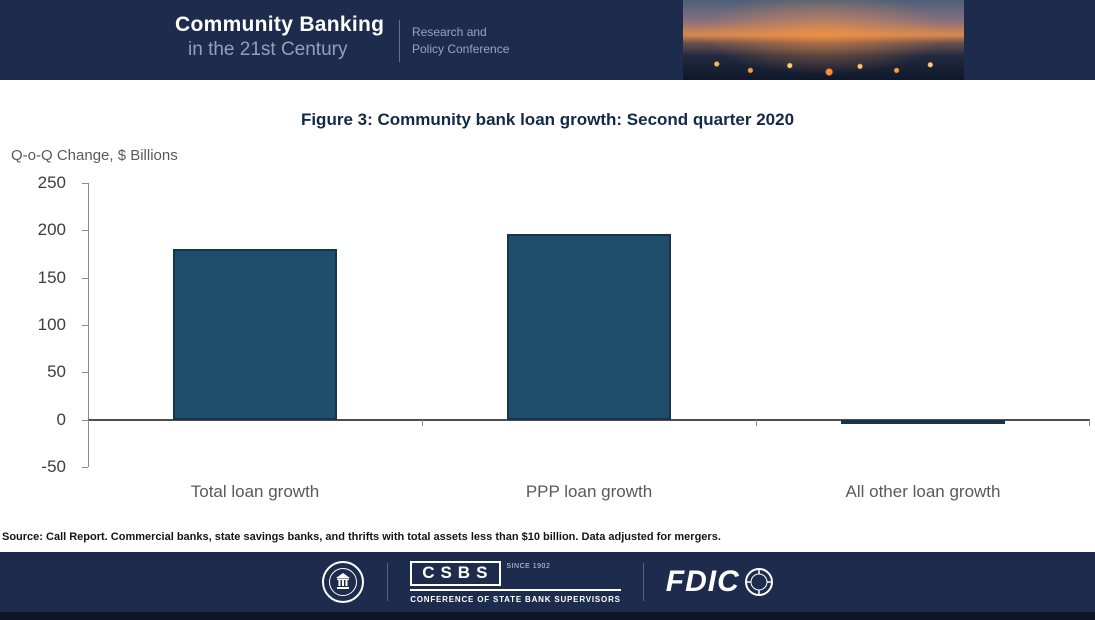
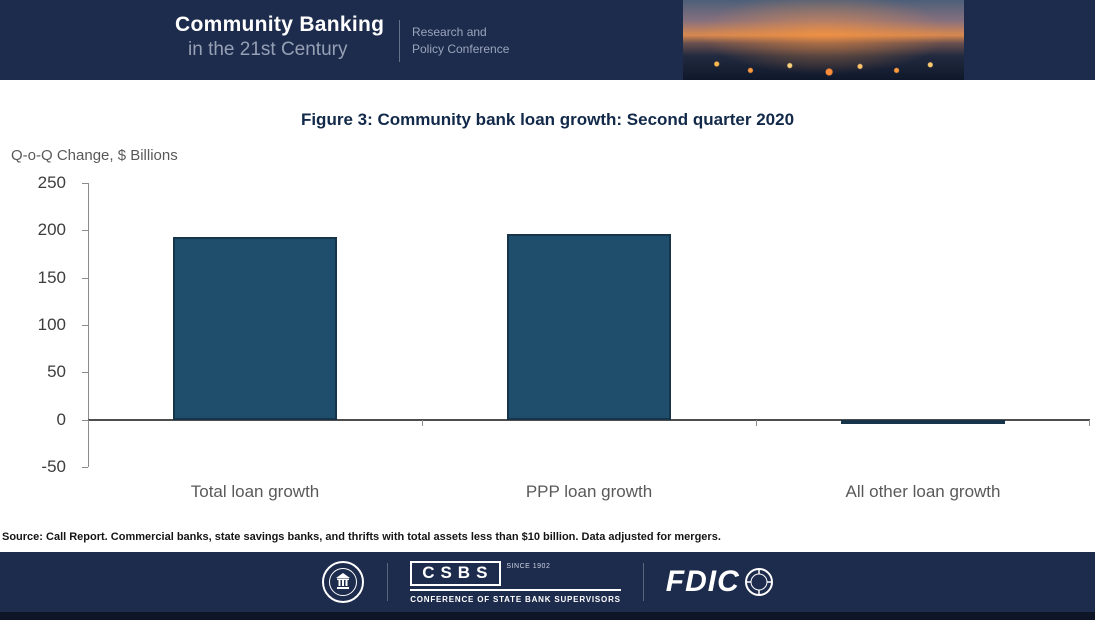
Total loan growth: 180 -> 190
